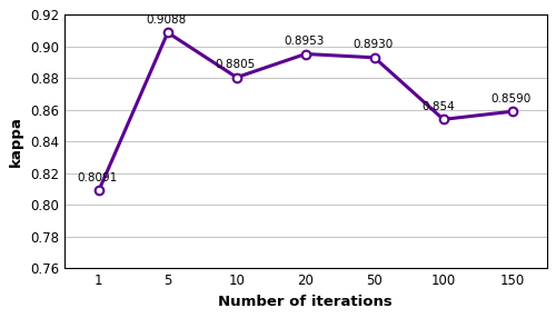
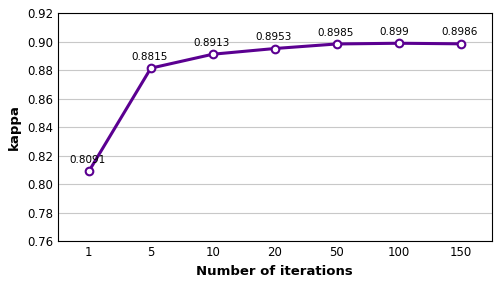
5: 0.9088 -> 0.8815
10: 0.8805 -> 0.8913
50: 0.8930 -> 0.8985
100: 0.854 -> 0.899
150: 0.8590 -> 0.8986
